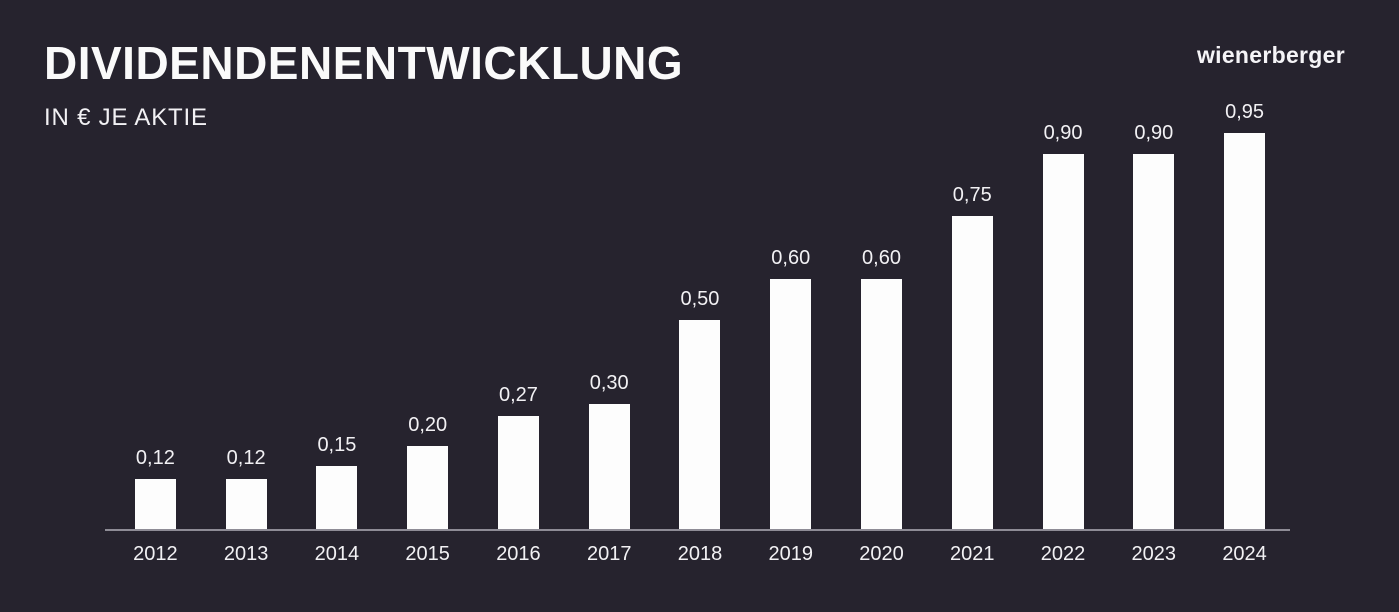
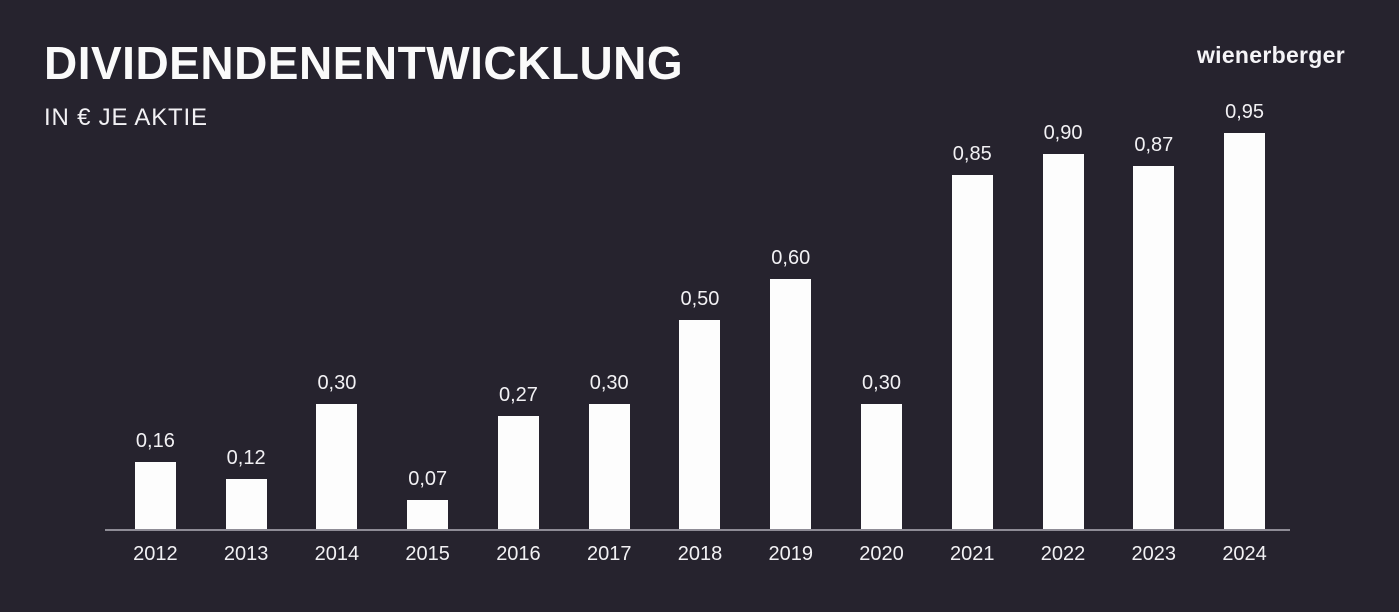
2012: 0,12 -> 0,16
2014: 0,15 -> 0,30
2015: 0,20 -> 0,07
2020: 0,60 -> 0,30
2021: 0,75 -> 0,85
2023: 0,90 -> 0,87
